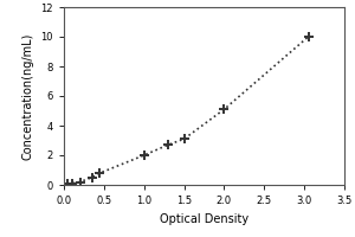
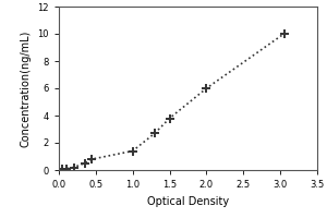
1.0: 2.0 -> 1.4
1.5: 3.1 -> 3.8
2.0: 5.1 -> 6.0
